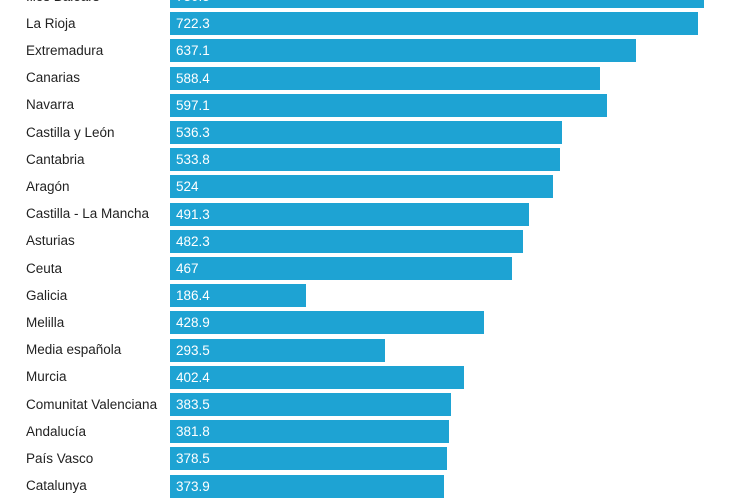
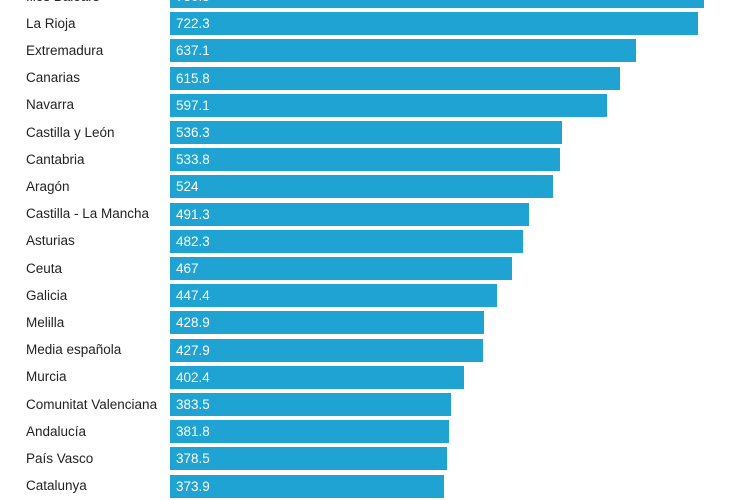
Canarias: 588.4 -> 615.8
Galicia: 186.4 -> 447.4
Media española: 293.5 -> 427.9
